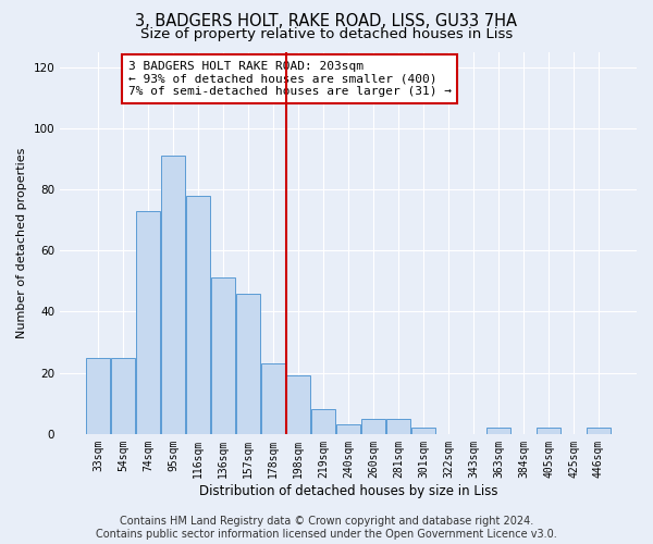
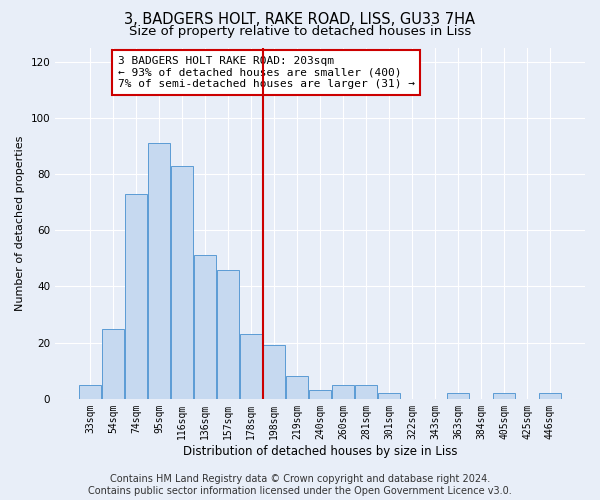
33sqm: 25 -> 5
116sqm: 78 -> 83
